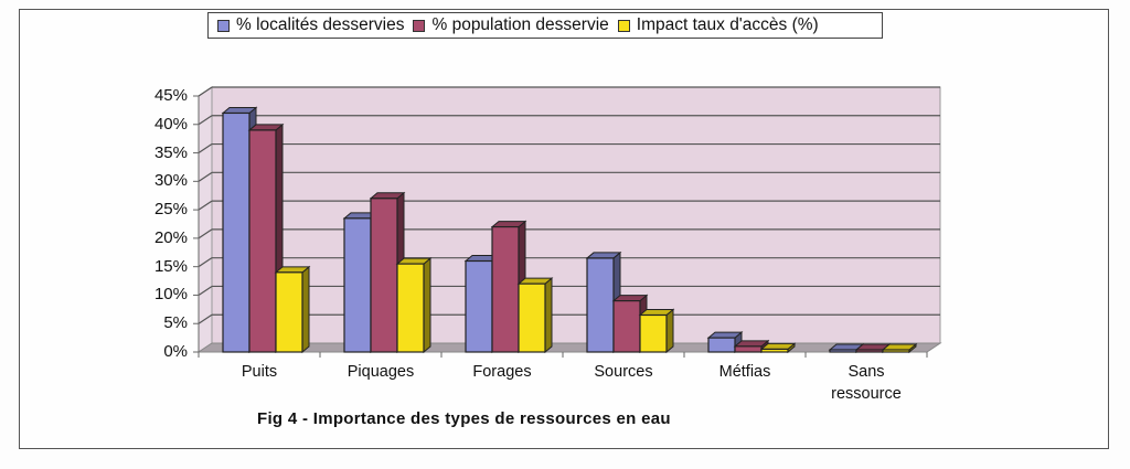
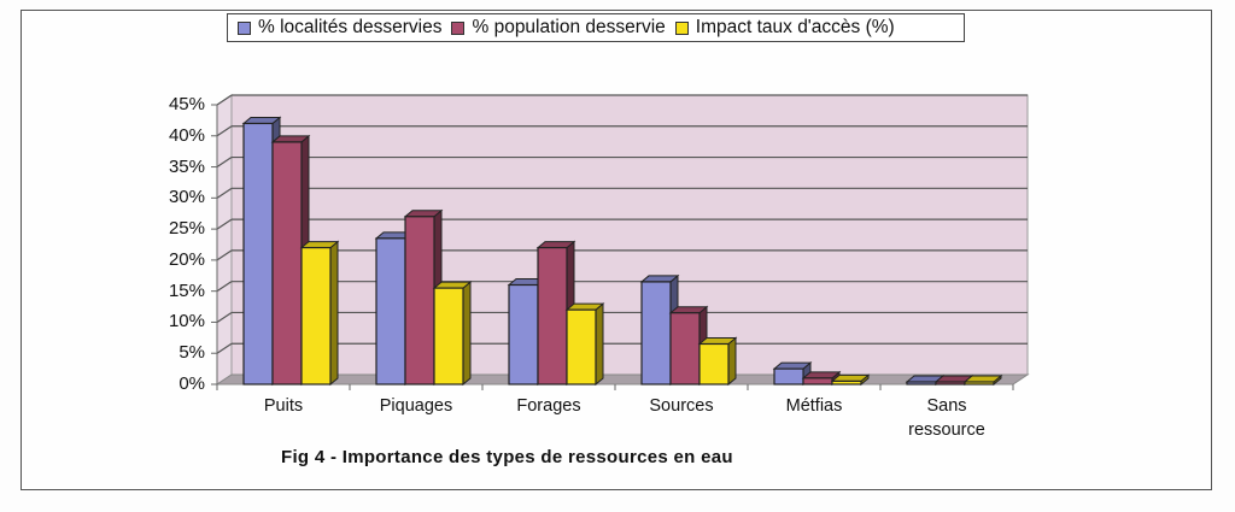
Impact taux d'accès (%)/Puits: 14% -> 22%
% population desservie/Sources: 9% -> 12%
